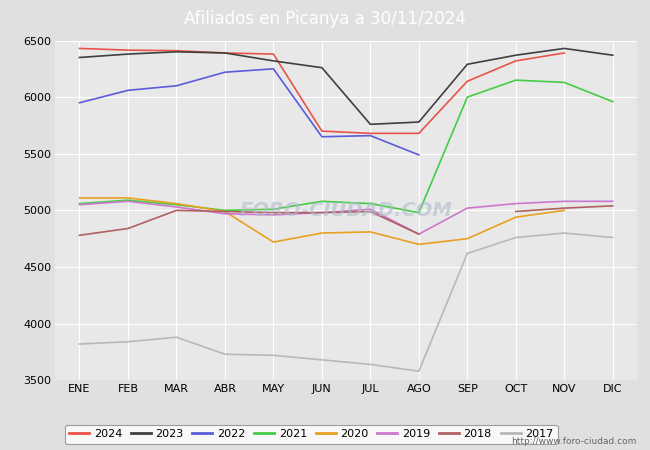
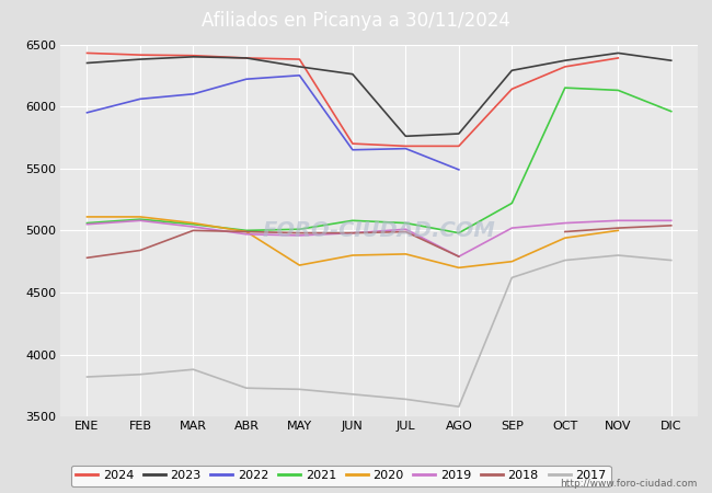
2021/SEP: 6000 -> 5220
